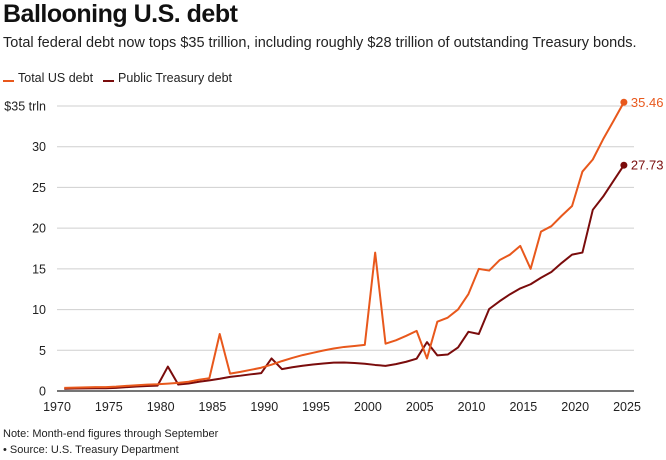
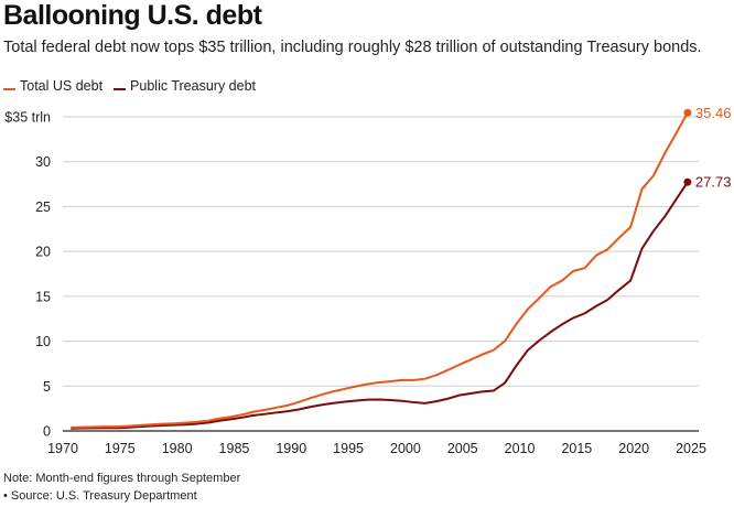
Public Treasury debt/1980: 3 -> 1
Total US debt/1985: 7 -> 2
Public Treasury debt/1990: 4 -> 2
Total US debt/2000: 17 -> 6
Total US debt/2005: 4 -> 8
Public Treasury debt/2005: 6 -> 4
Total US debt/2010: 15 -> 14
Public Treasury debt/2010: 7 -> 9
Total US debt/2015: 15 -> 18
Public Treasury debt/2020: 17 -> 20
